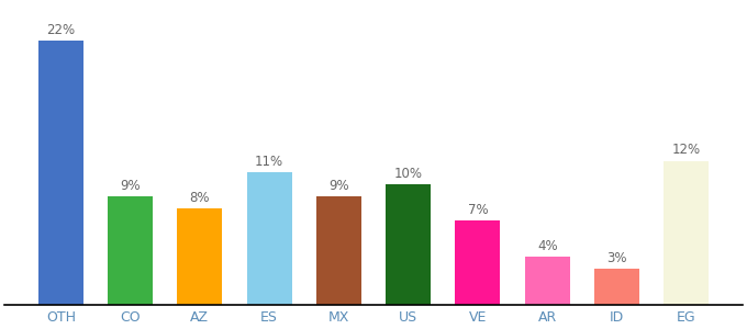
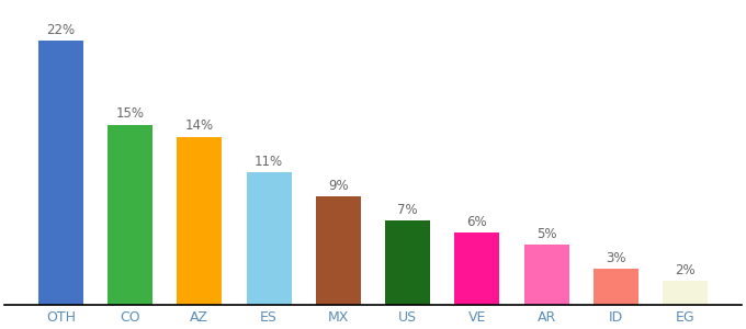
CO: 9% -> 15%
AZ: 8% -> 14%
US: 10% -> 7%
VE: 7% -> 6%
AR: 4% -> 5%
EG: 12% -> 2%
